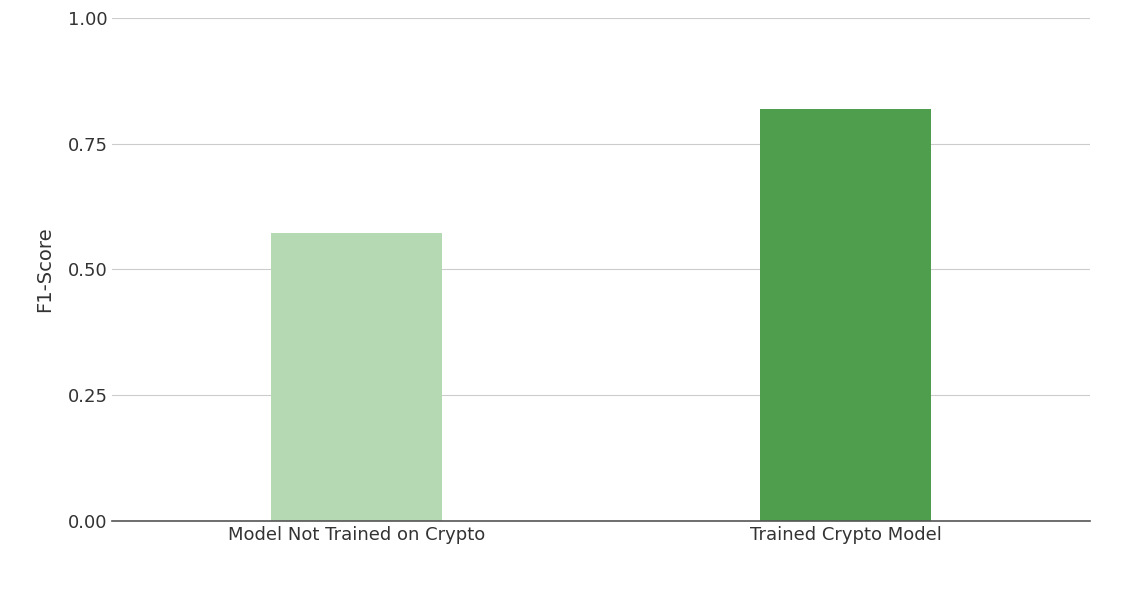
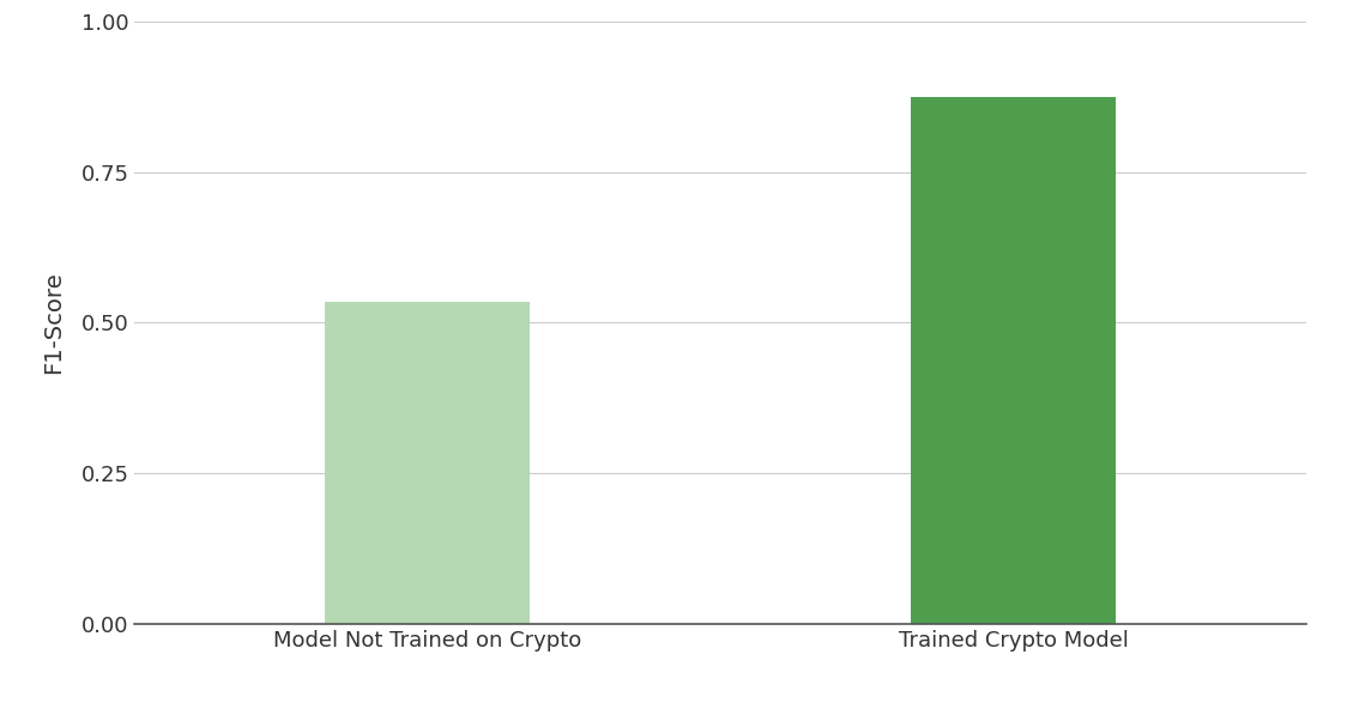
Model Not Trained on Crypto: 0.572 -> 0.535
Trained Crypto Model: 0.818 -> 0.875
